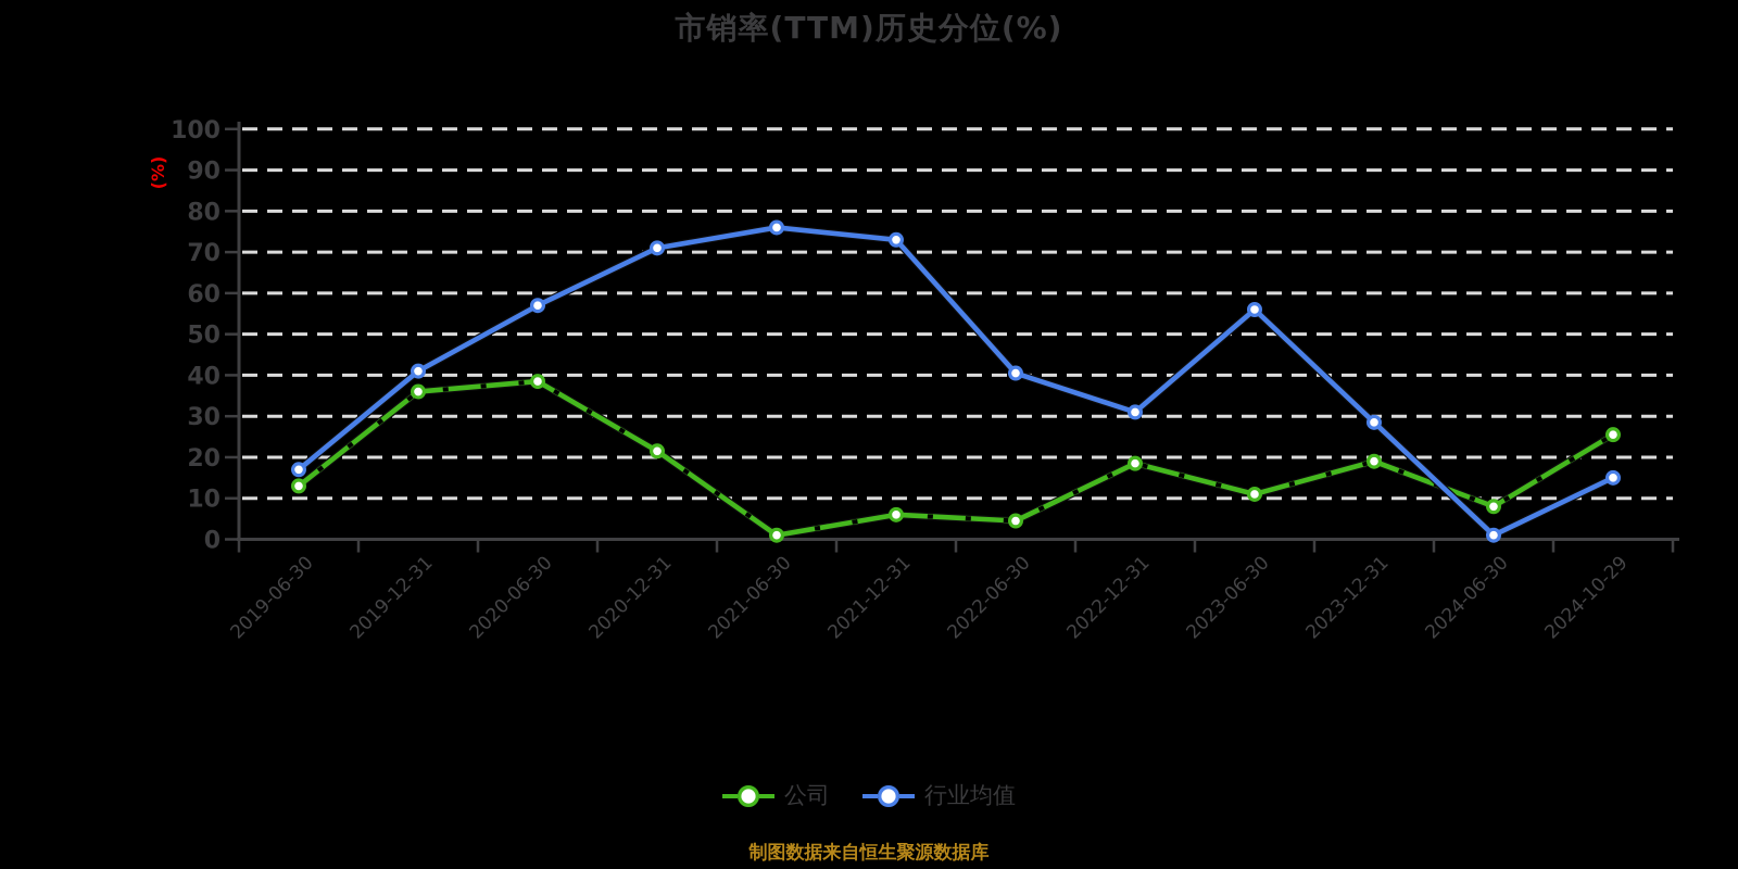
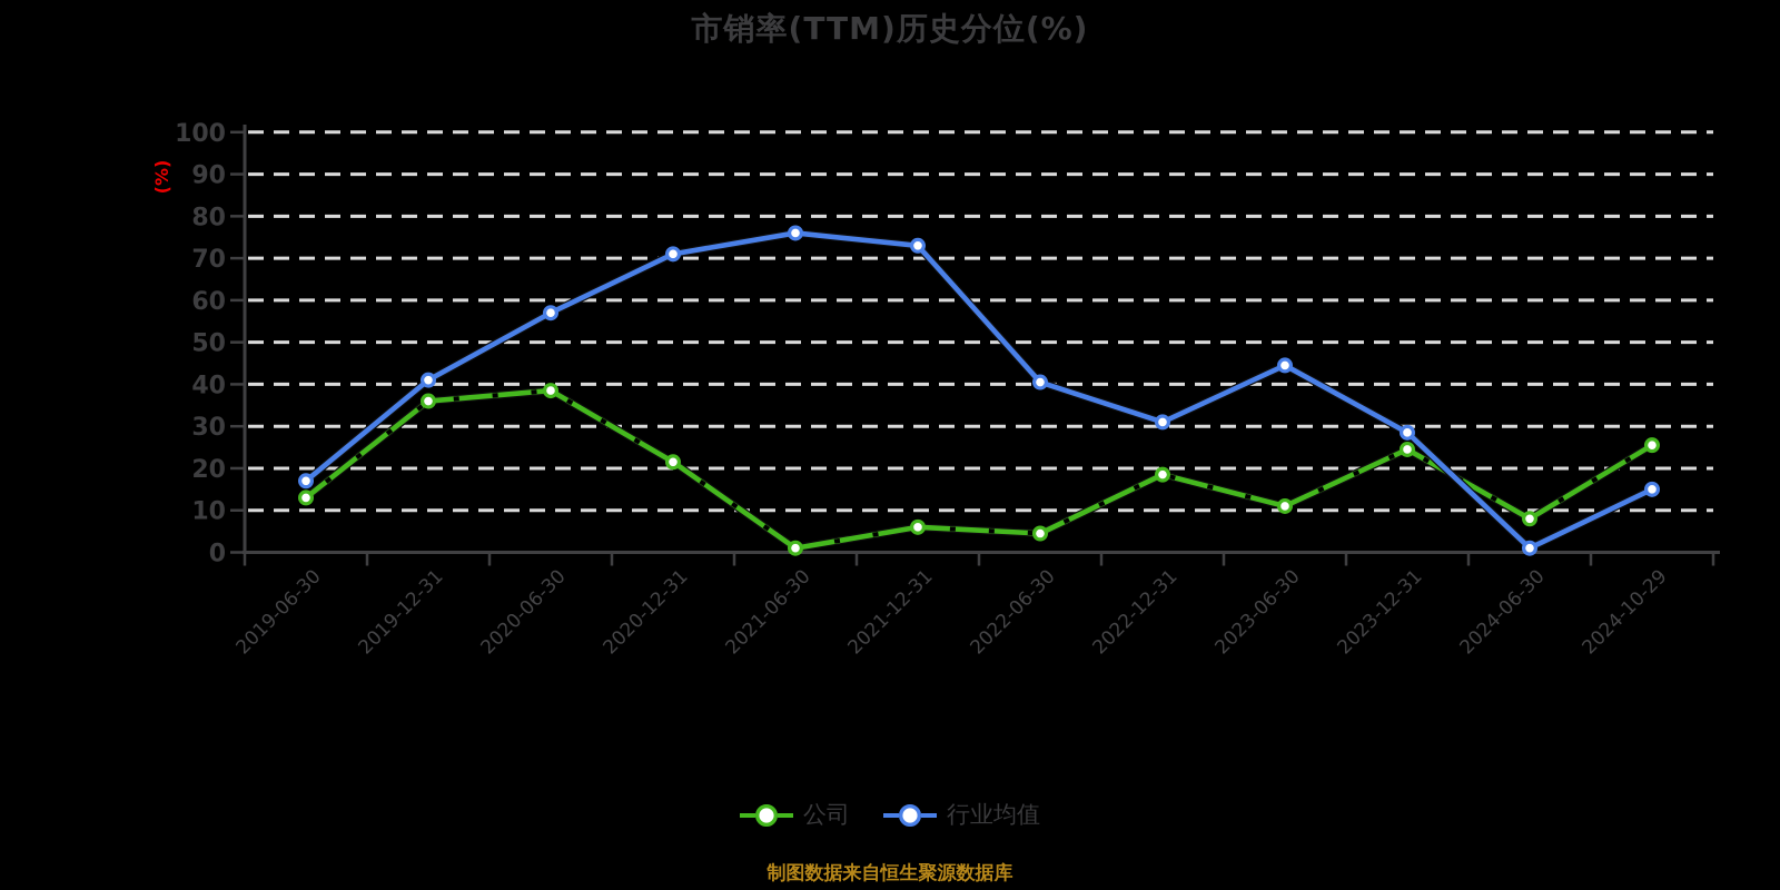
行业均值/2023-06-30: 56 -> 44
公司/2023-12-31: 19 -> 24
